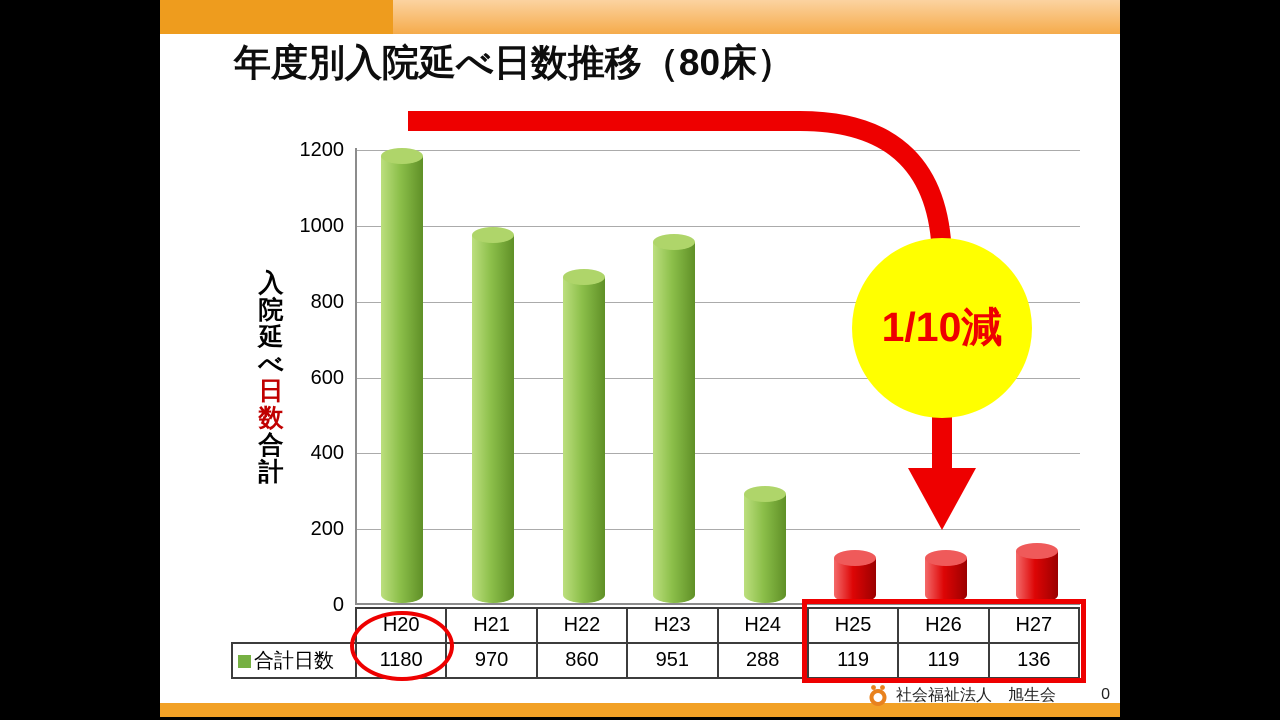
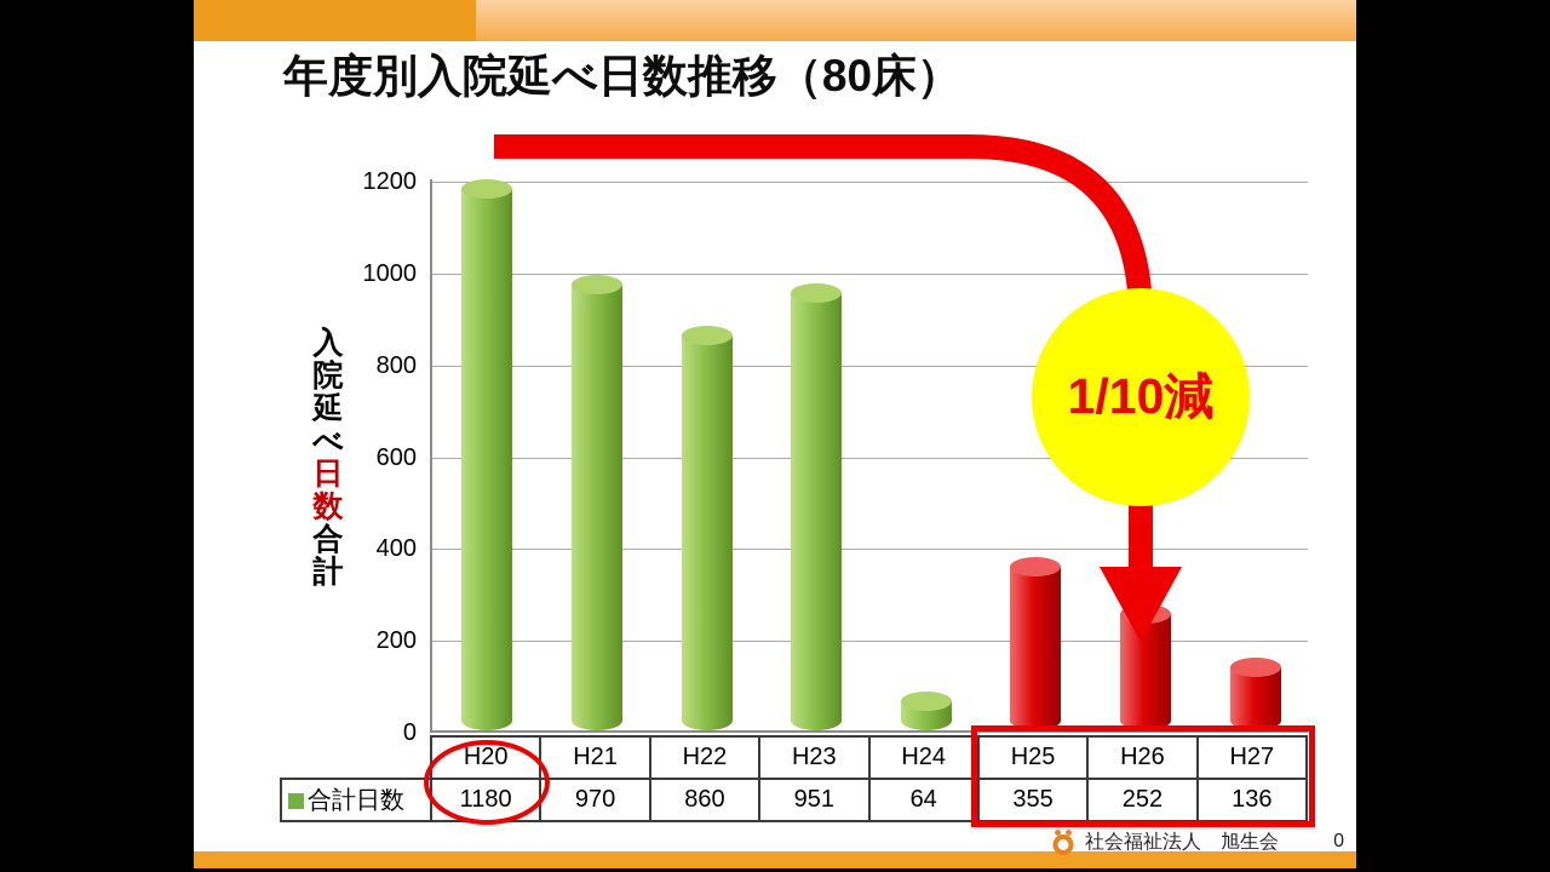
H24: 288 -> 64
H25: 119 -> 355
H26: 119 -> 252
